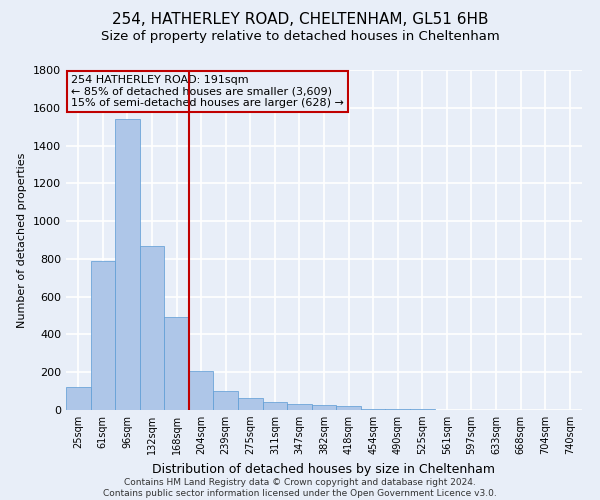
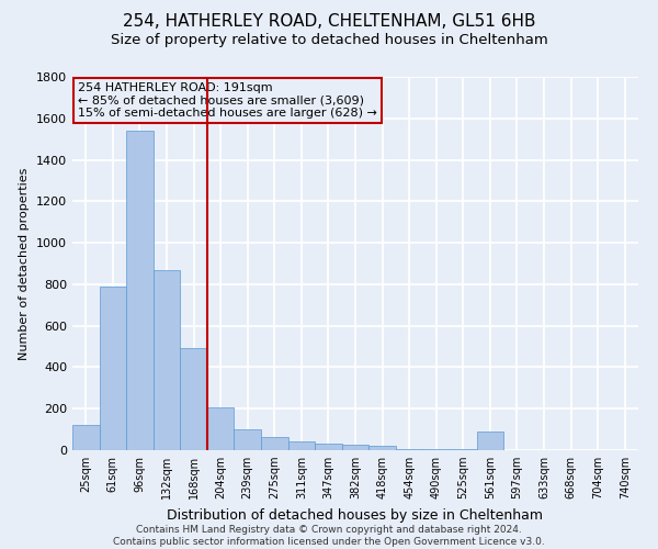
561sqm: 0 -> 90
